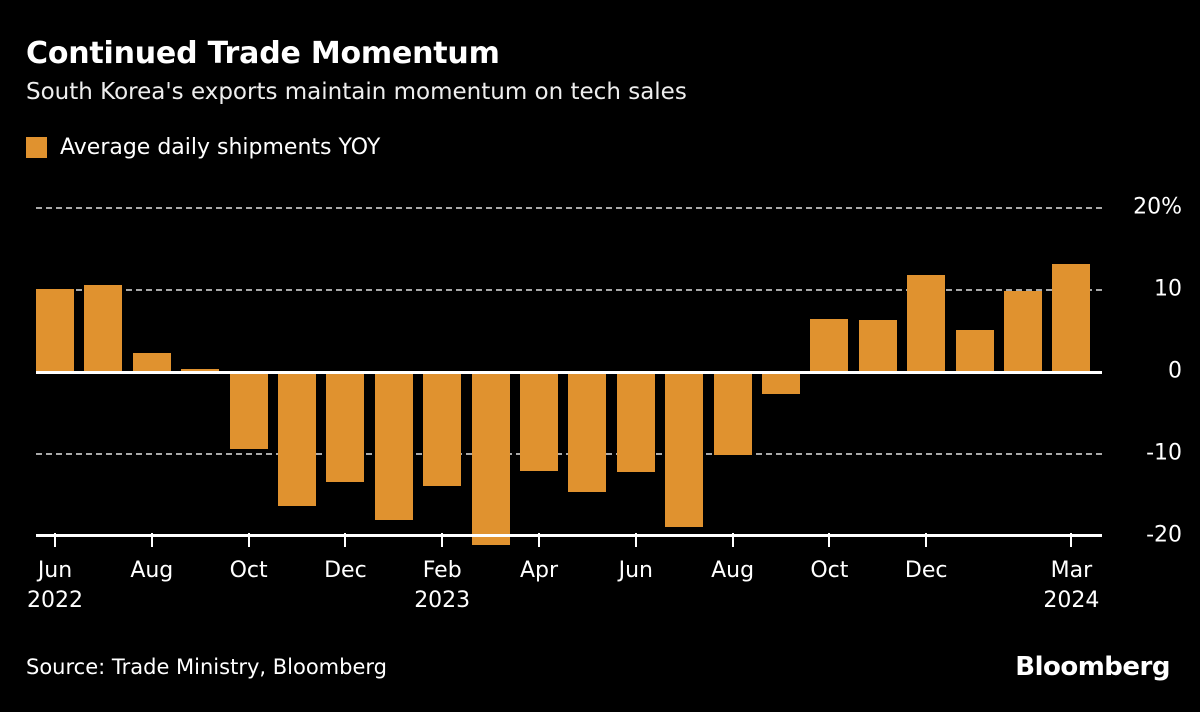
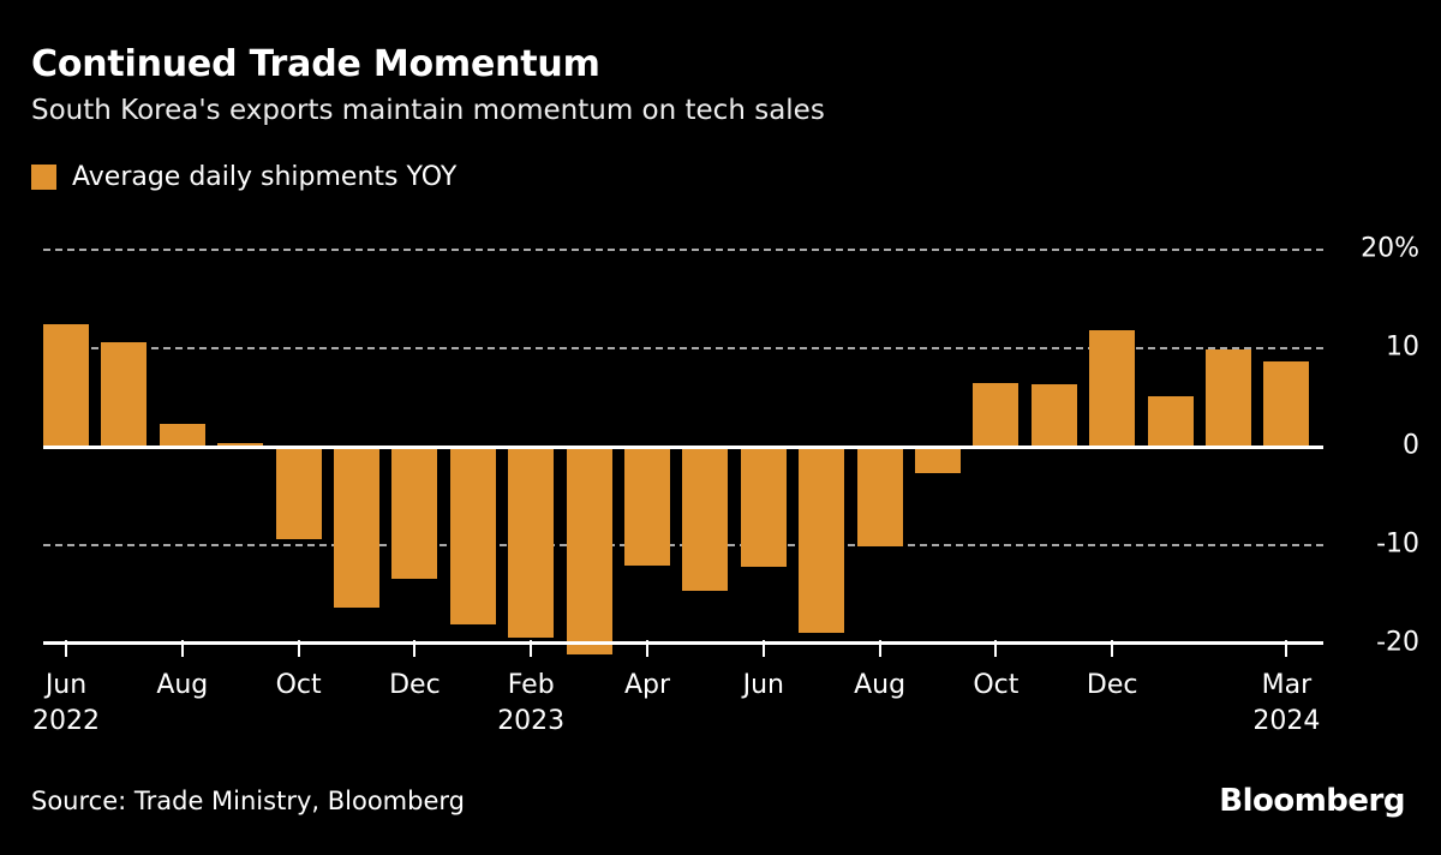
Jun 2022: 10% -> 12%
Feb 2023: -14% -> -20%
Mar 2024: 13% -> 8%
